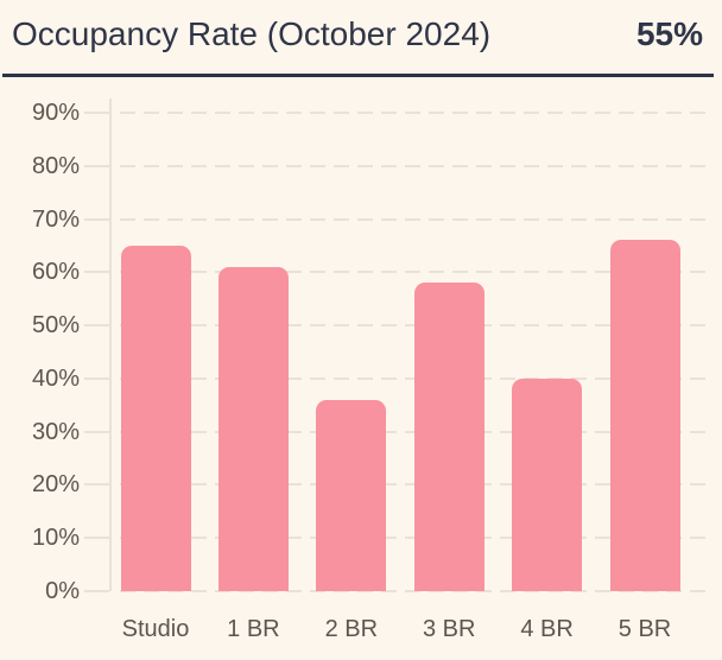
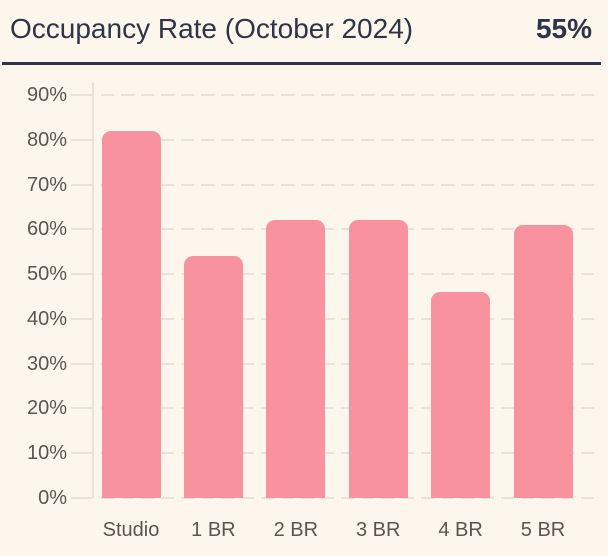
Studio: 65% -> 82%
1 BR: 61% -> 54%
2 BR: 36% -> 62%
3 BR: 58% -> 62%
4 BR: 40% -> 46%
5 BR: 66% -> 61%
